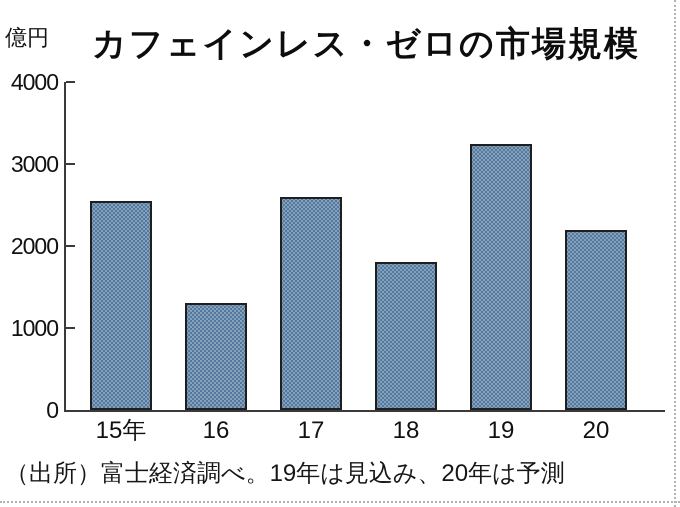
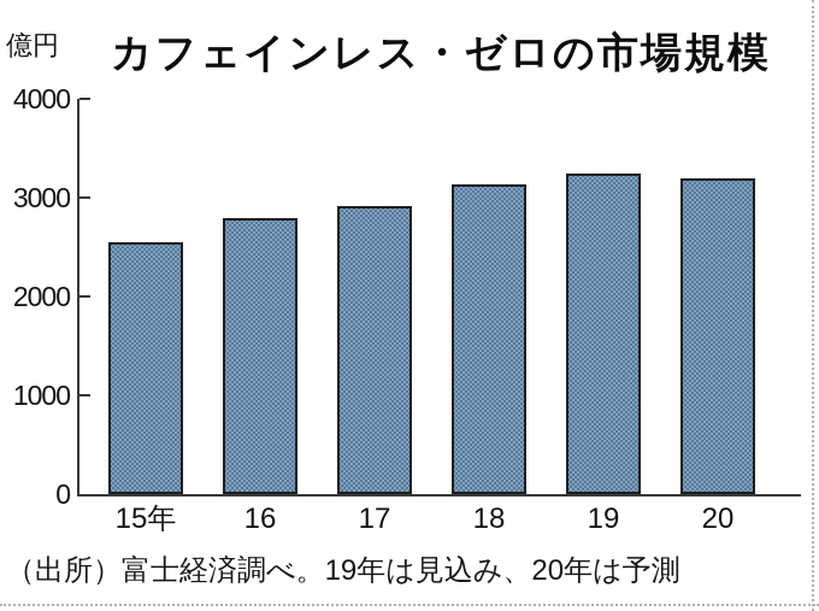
16: 1300 -> 2800
17: 2600 -> 2900
18: 1800 -> 3100
20: 2200 -> 3200
